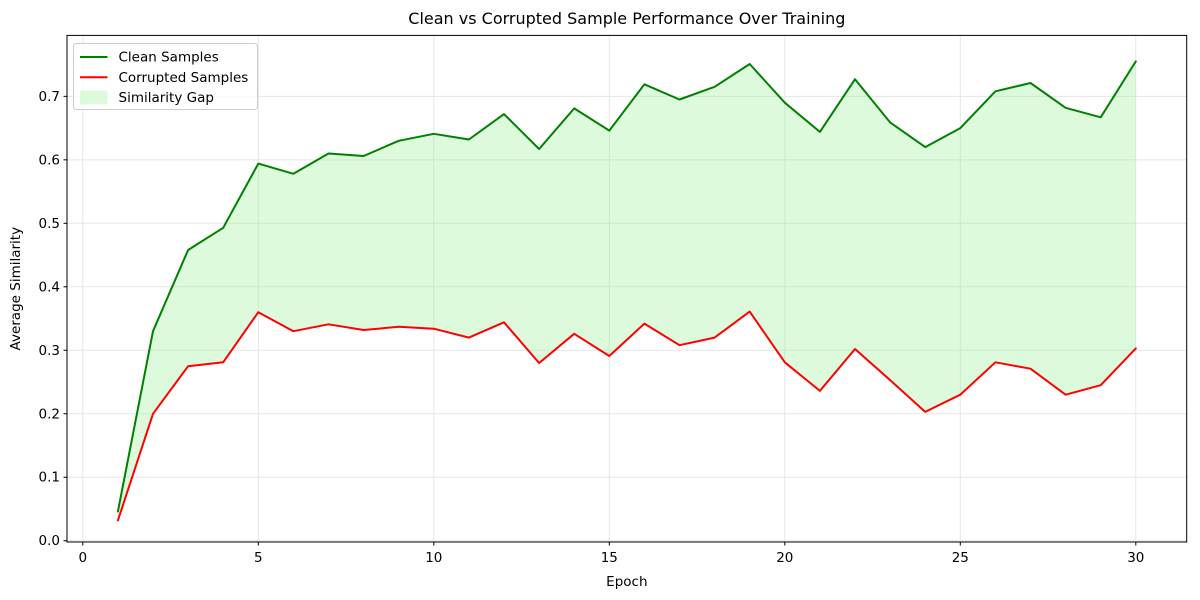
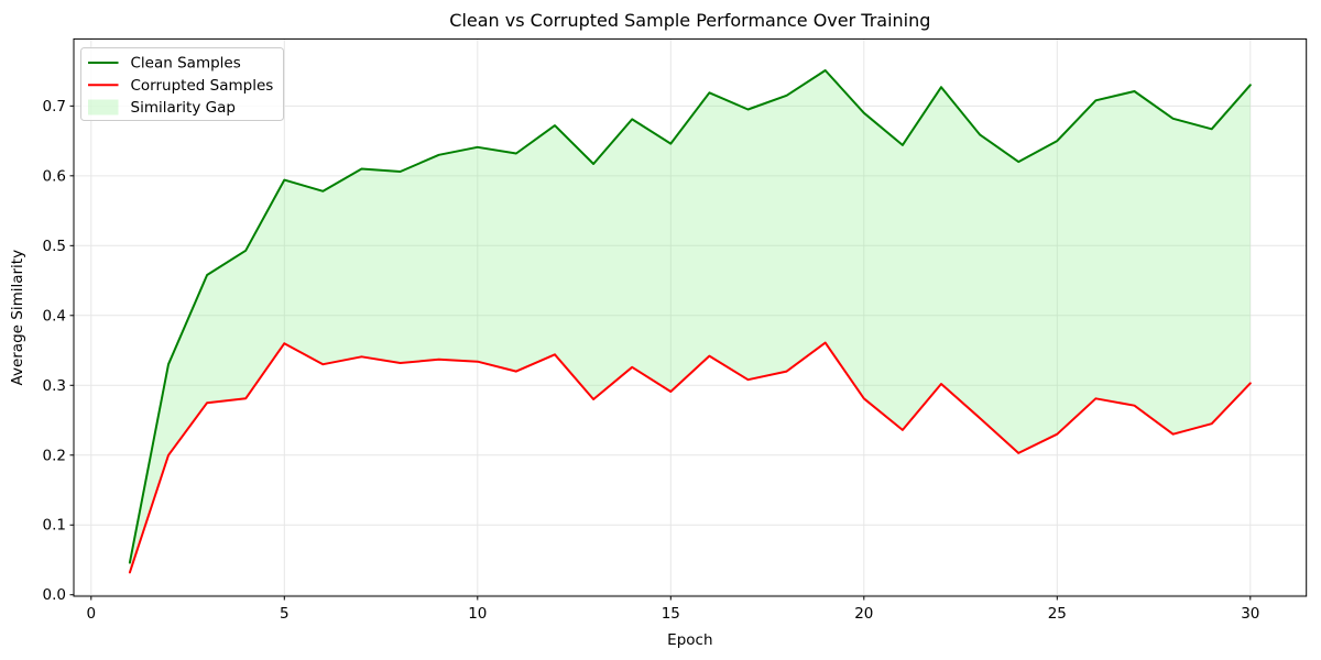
Clean Samples/30: 0.76 -> 0.73
